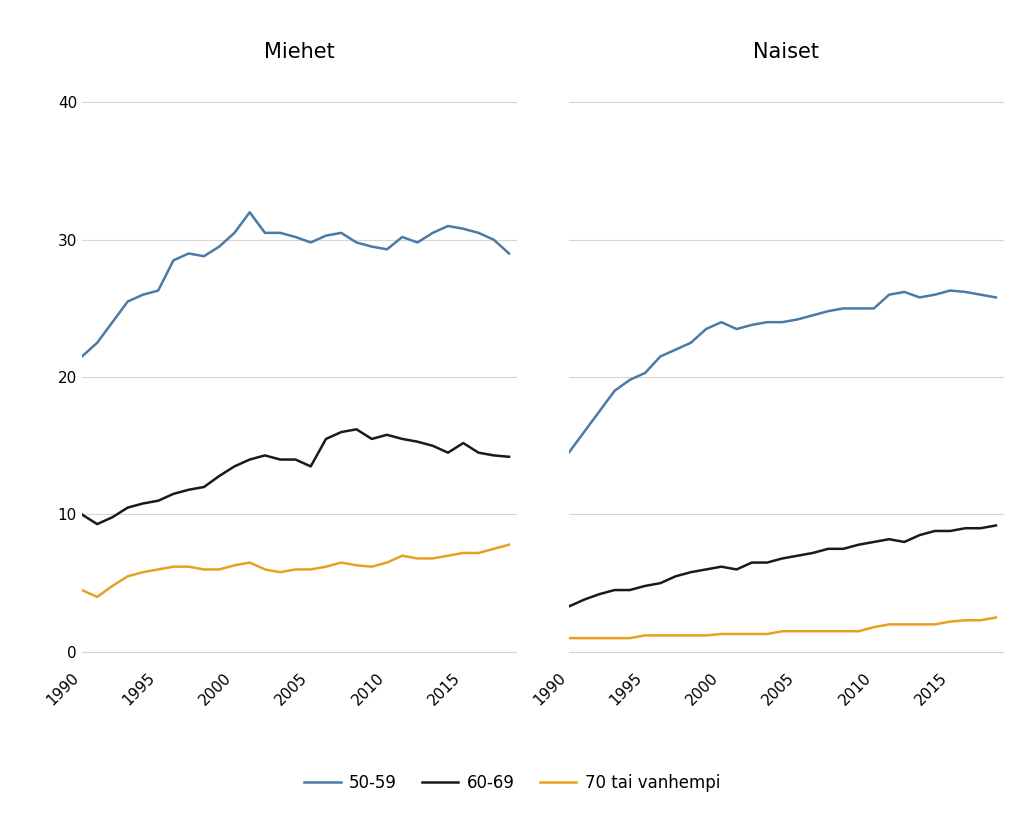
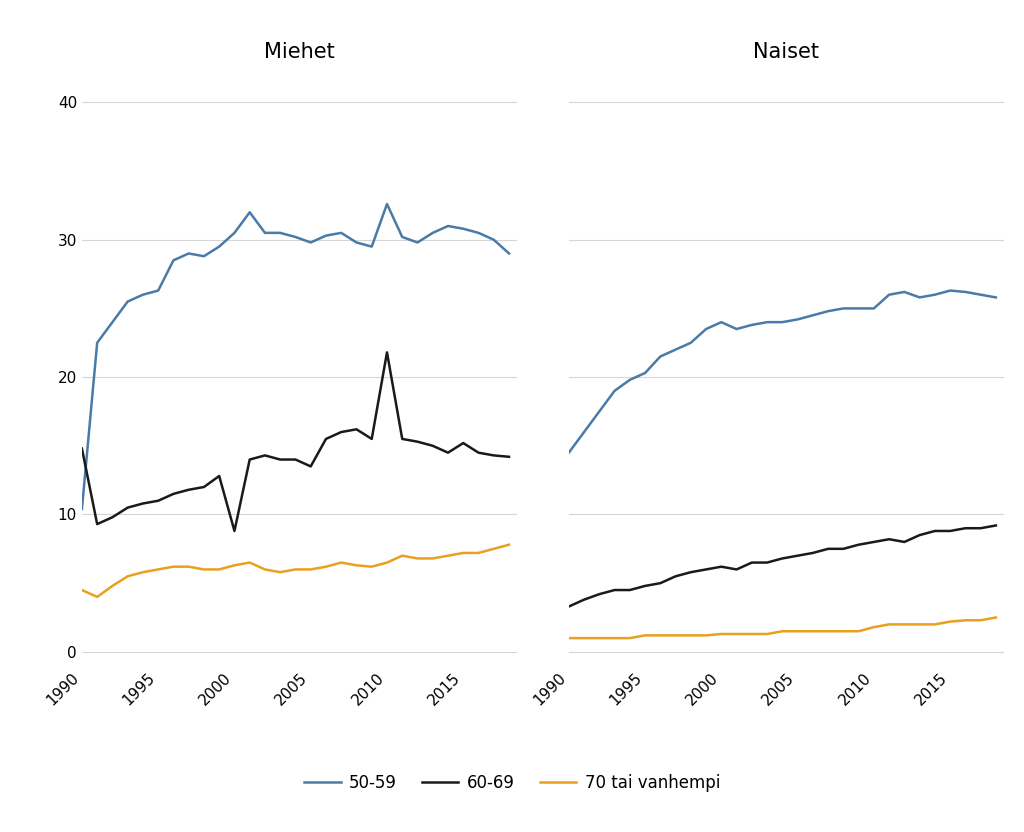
Miehet/50-59/1990: 21.5 -> 10.4
Miehet/60-69/1990: 10.0 -> 14.8
Miehet/60-69/2000: 13.5 -> 8.8
Miehet/50-59/2010: 29.3 -> 32.6
Miehet/60-69/2010: 15.8 -> 21.8
